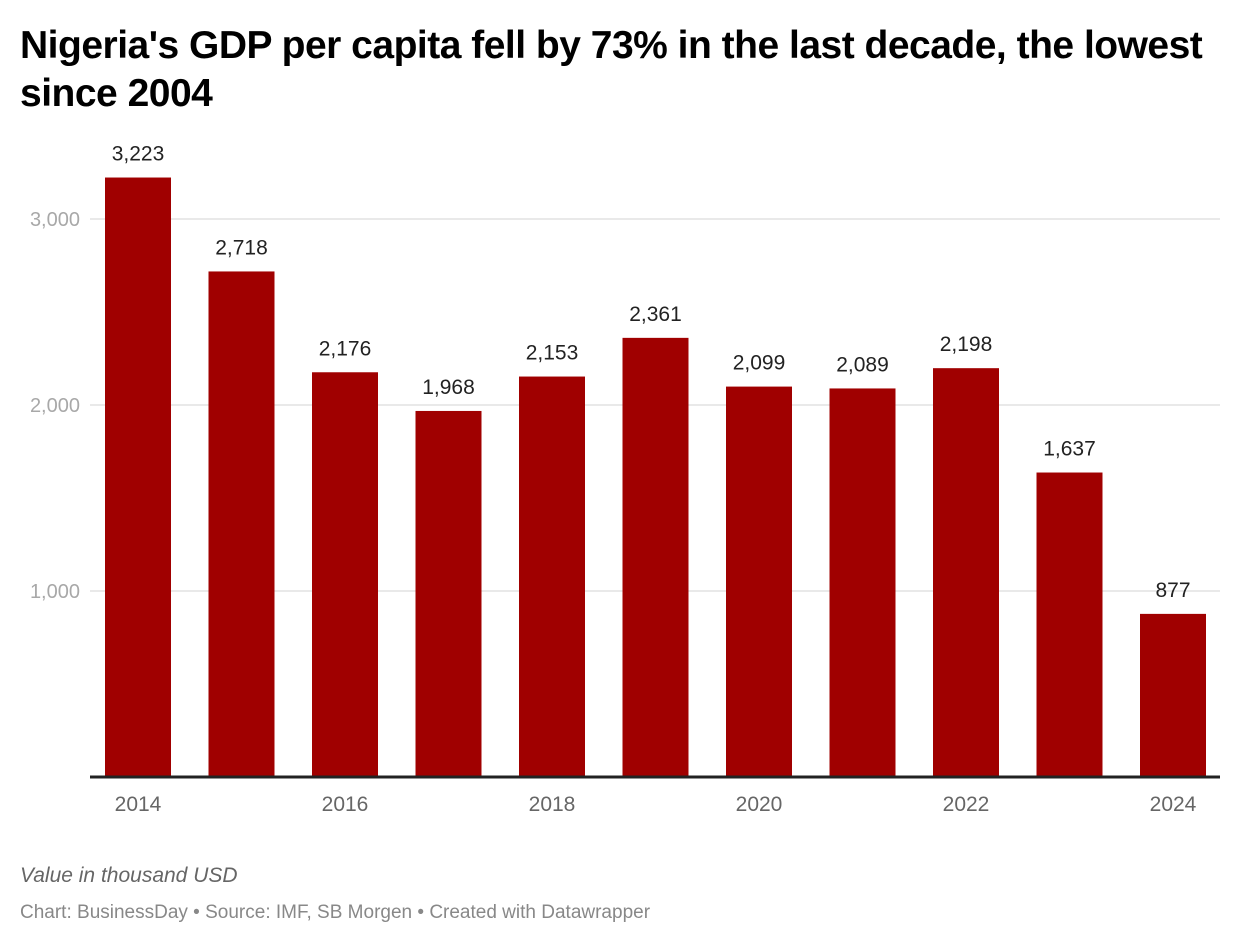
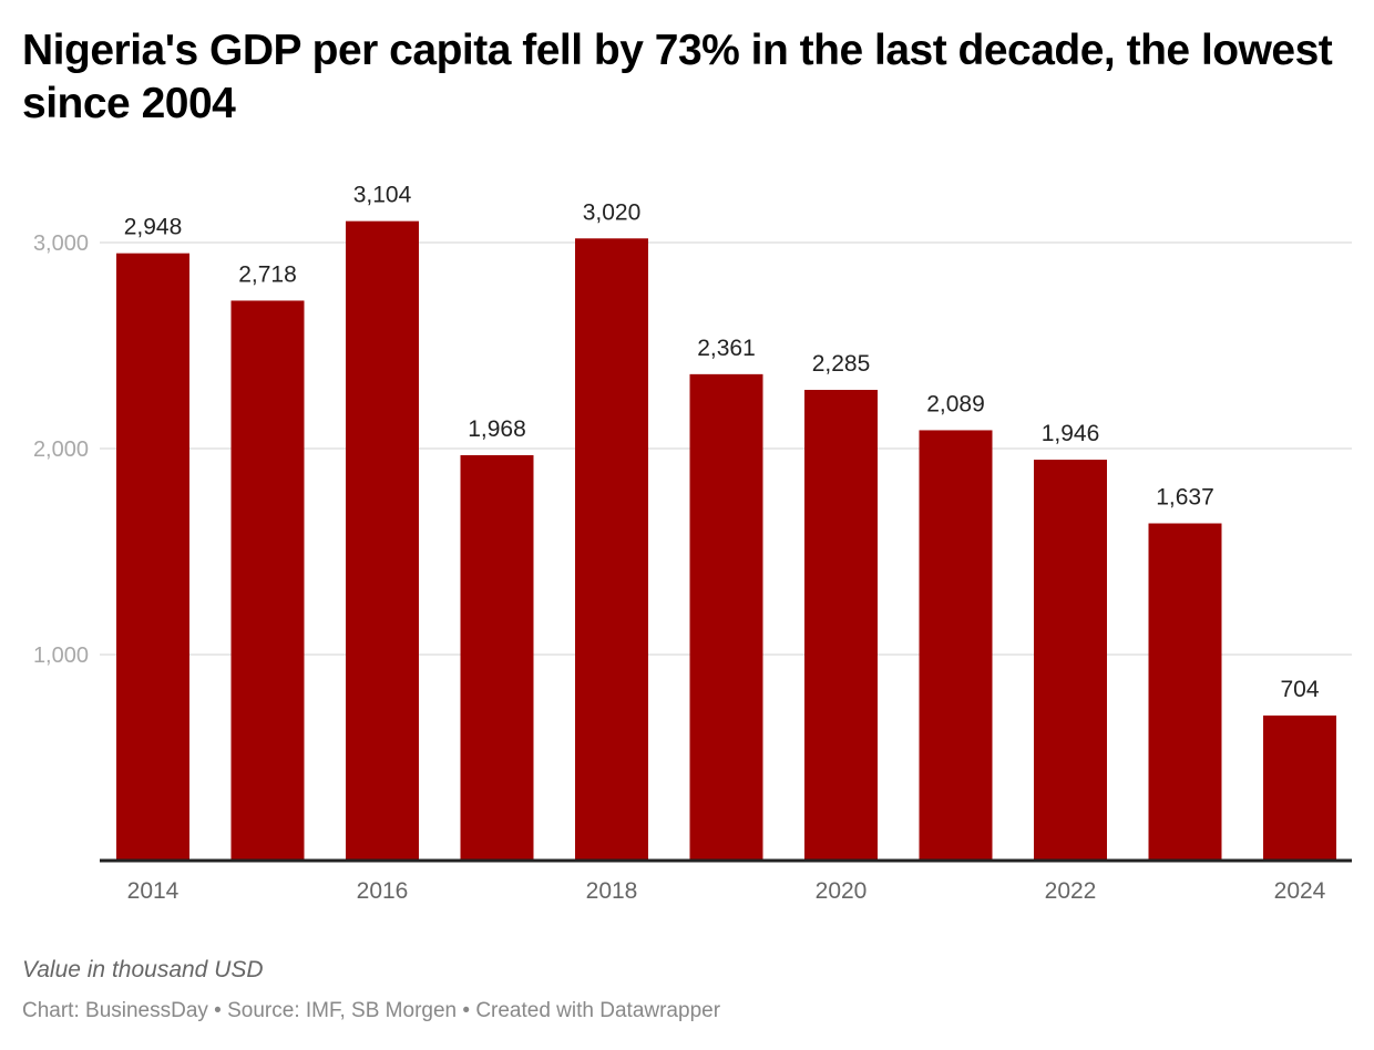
2014: 3,223 -> 2,948
2016: 2,176 -> 3,104
2018: 2,153 -> 3,020
2020: 2,099 -> 2,285
2022: 2,198 -> 1,946
2024: 877 -> 704
